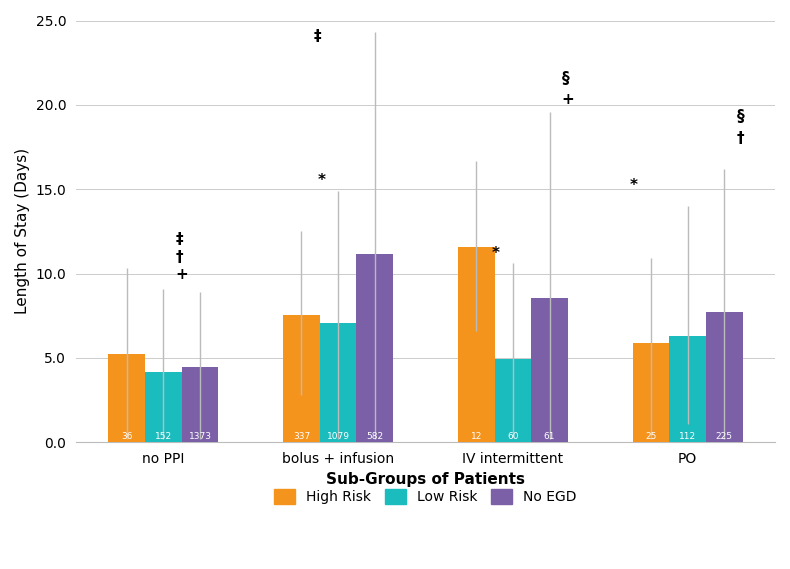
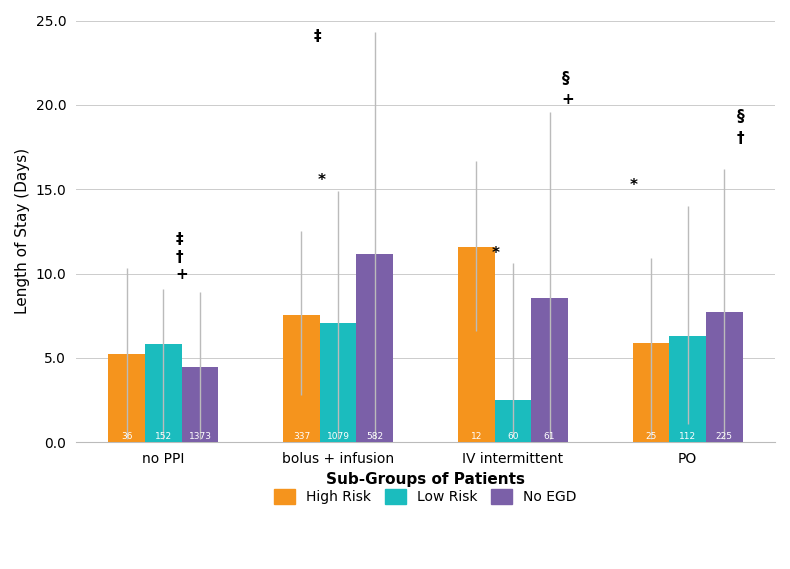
Low Risk/no PPI: 4.2 -> 5.8
Low Risk/IV intermittent: 5.0 -> 2.5
